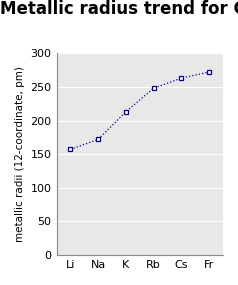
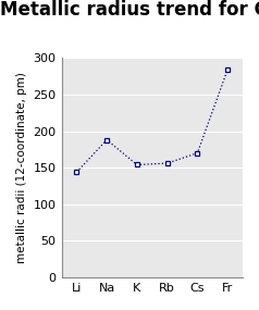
Li: 157 -> 144
Na: 172 -> 188
K: 213 -> 154
Rb: 248 -> 156
Cs: 263 -> 170
Fr: 272 -> 284
